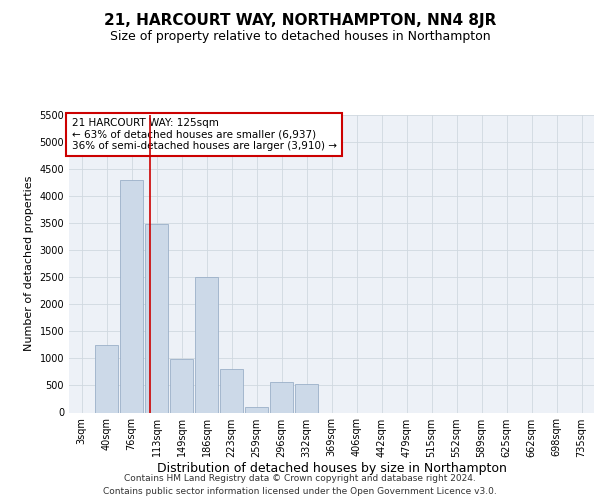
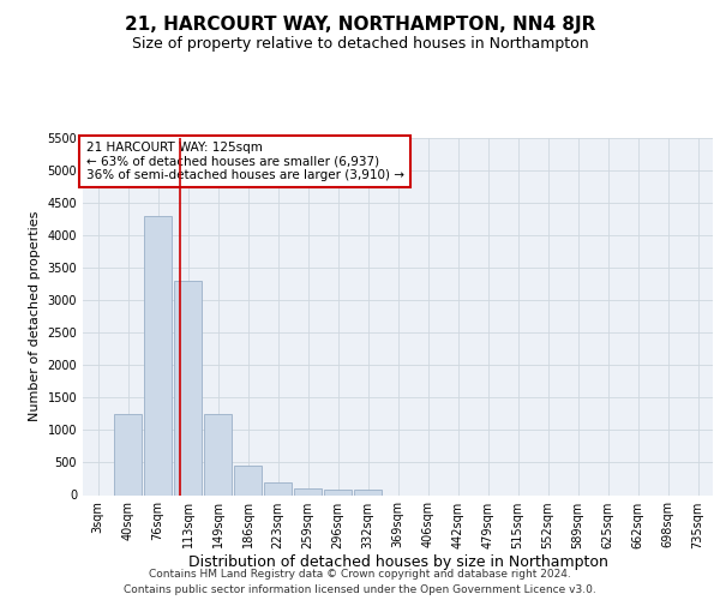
113sqm: 3480 -> 3300
149sqm: 980 -> 1250
186sqm: 2500 -> 450
223sqm: 800 -> 200
296sqm: 560 -> 80
332sqm: 520 -> 80
